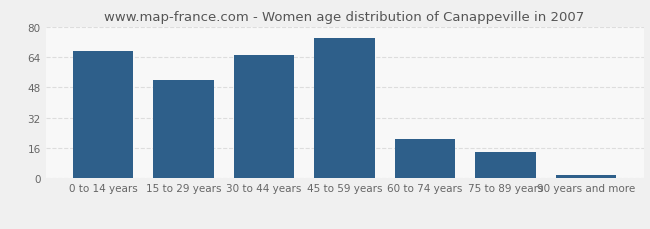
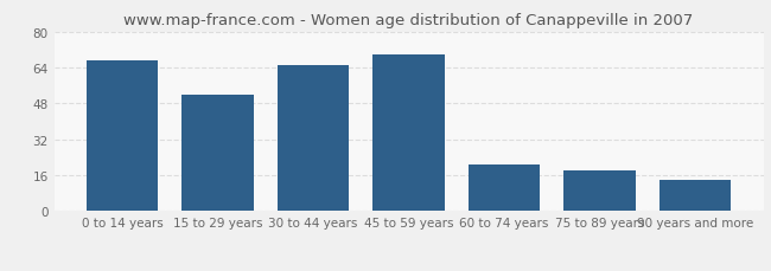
45 to 59 years: 74 -> 70
75 to 89 years: 14 -> 18
90 years and more: 2 -> 14
